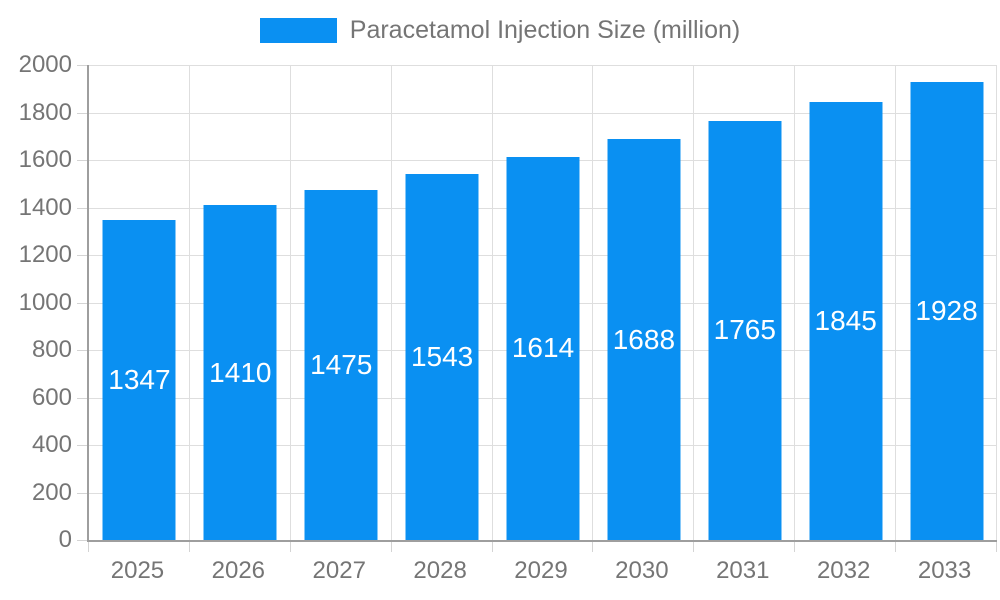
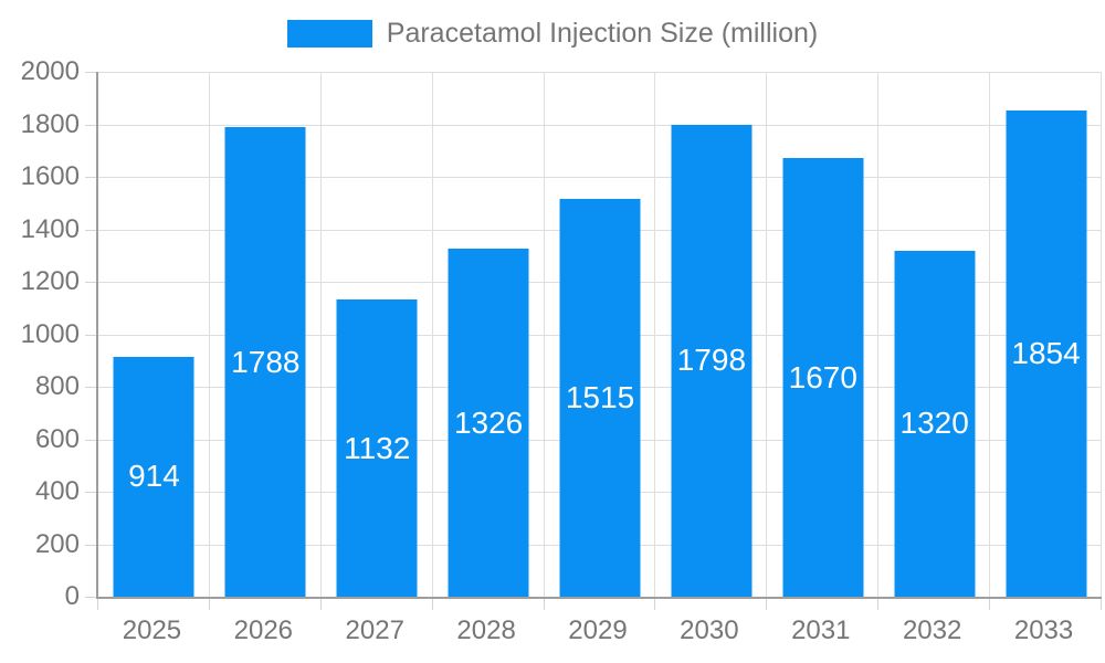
2025: 1347 -> 914
2026: 1410 -> 1788
2027: 1475 -> 1132
2028: 1543 -> 1326
2029: 1614 -> 1515
2030: 1688 -> 1798
2031: 1765 -> 1670
2032: 1845 -> 1320
2033: 1928 -> 1854
